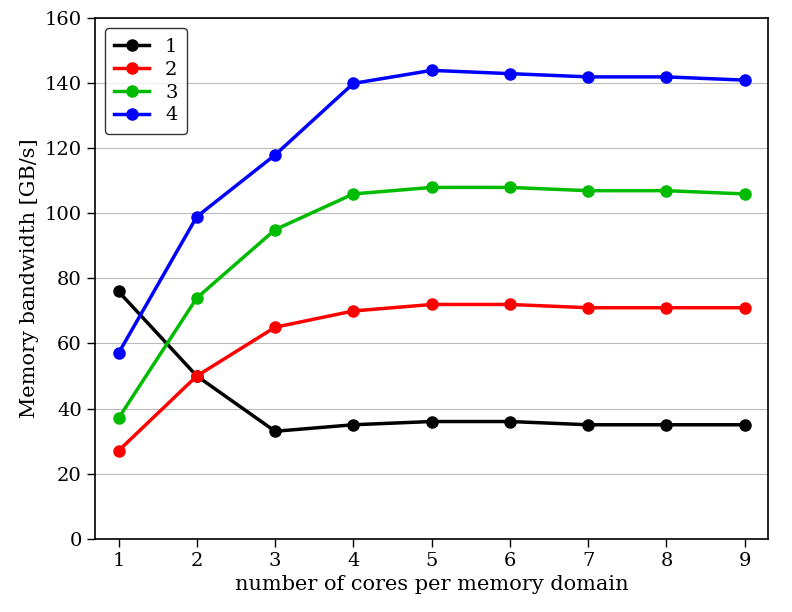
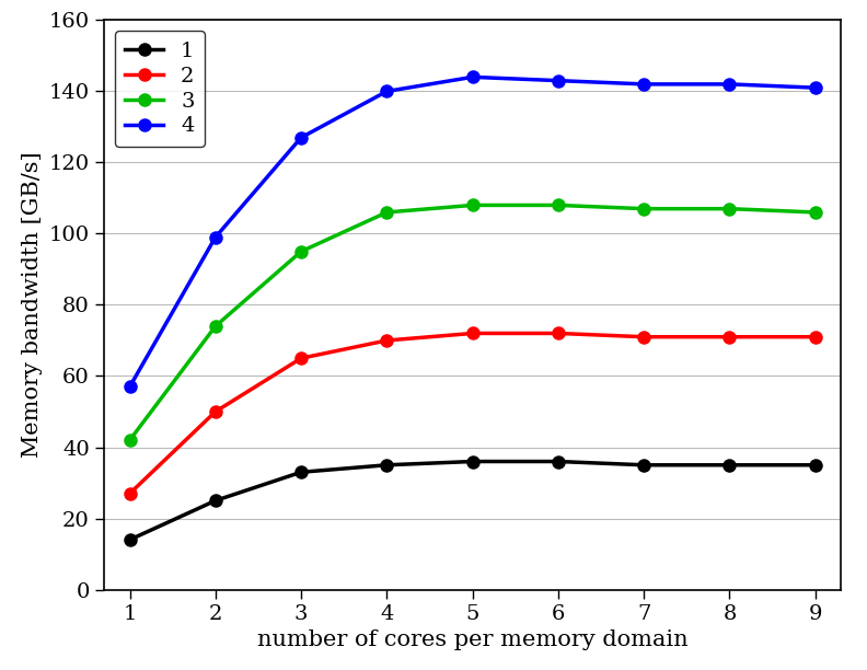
1/1: 76 -> 14
3/1: 37 -> 42
1/2: 50 -> 25
4/3: 118 -> 127
